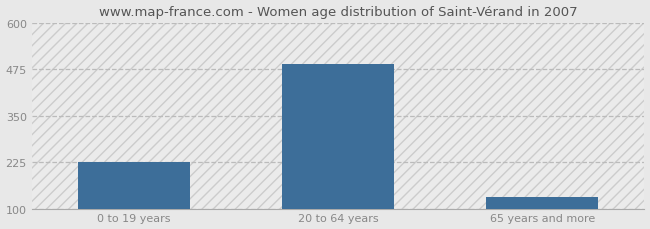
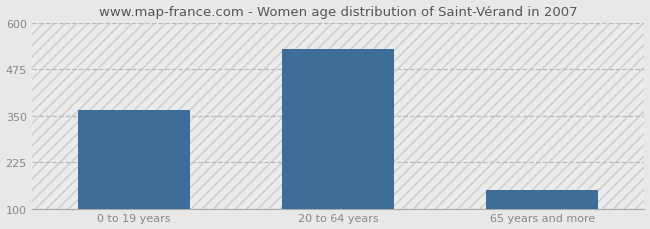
0 to 19 years: 225 -> 365
20 to 64 years: 490 -> 530
65 years and more: 130 -> 150
